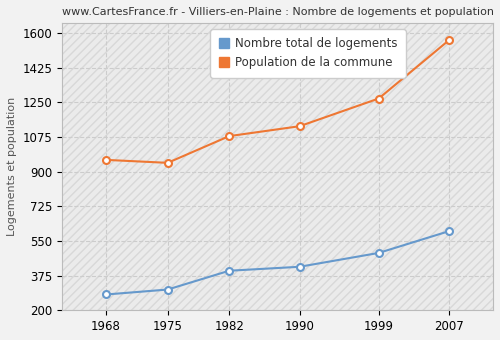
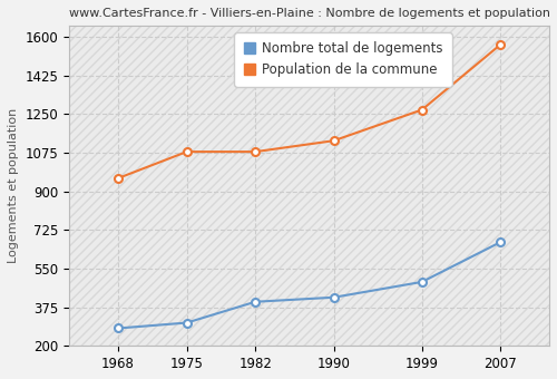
Population de la commune/1975: 940 -> 1080
Nombre total de logements/2007: 600 -> 670
